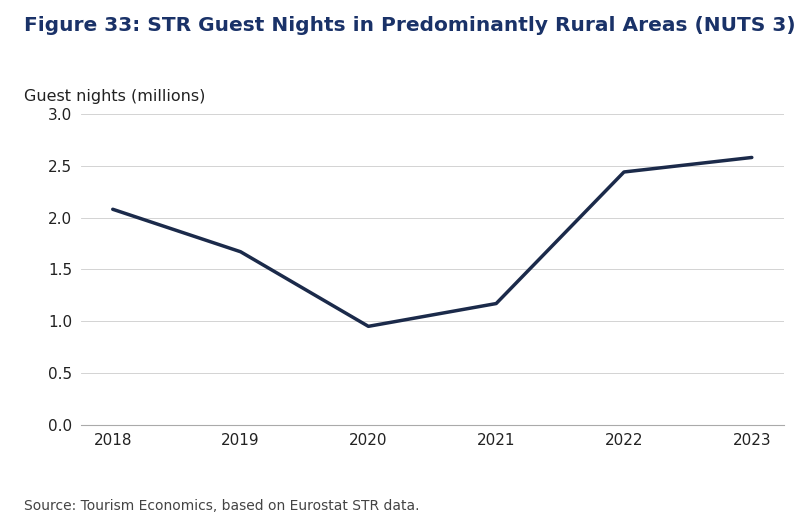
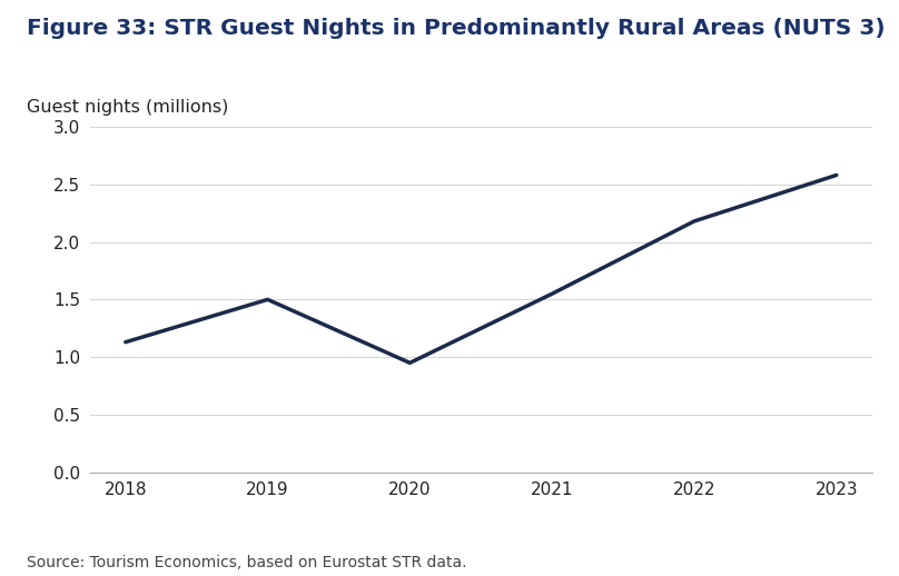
2018: 2.08 -> 1.13
2019: 1.67 -> 1.50
2021: 1.17 -> 1.55
2022: 2.44 -> 2.18
